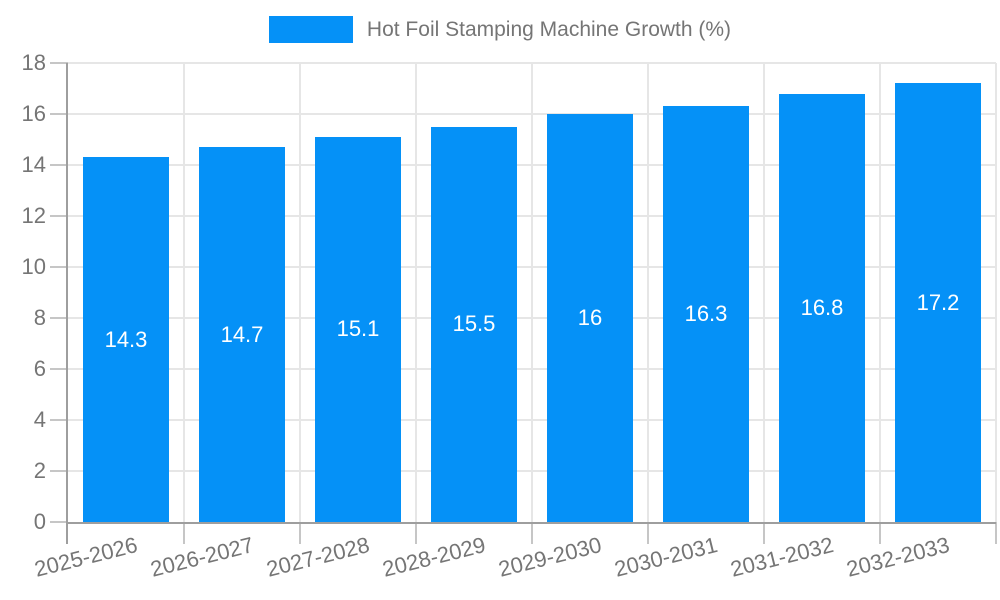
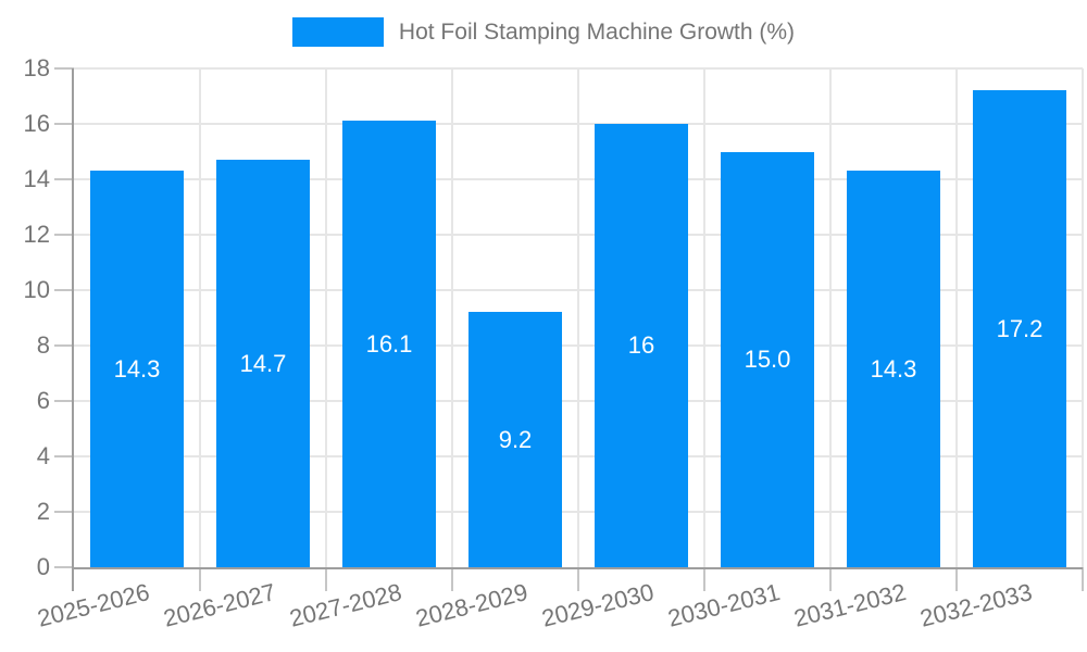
2027-2028: 15.1 -> 16.1
2028-2029: 15.5 -> 9.2
2030-2031: 16.3 -> 15.0
2031-2032: 16.8 -> 14.3
